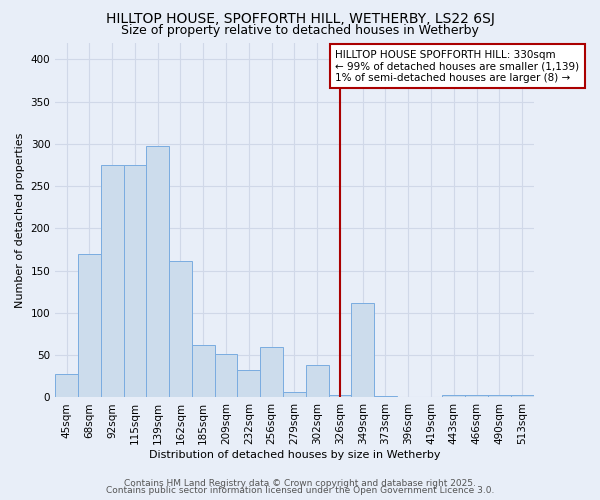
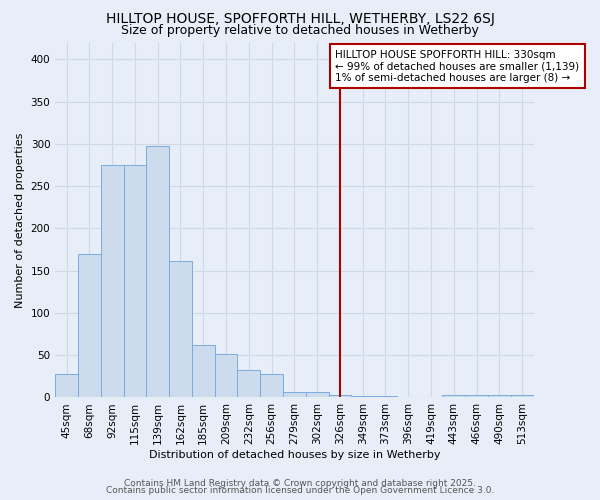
256sqm: 60 -> 28
302sqm: 38 -> 7
349sqm: 112 -> 2
